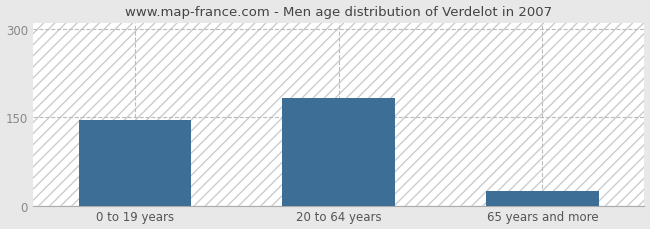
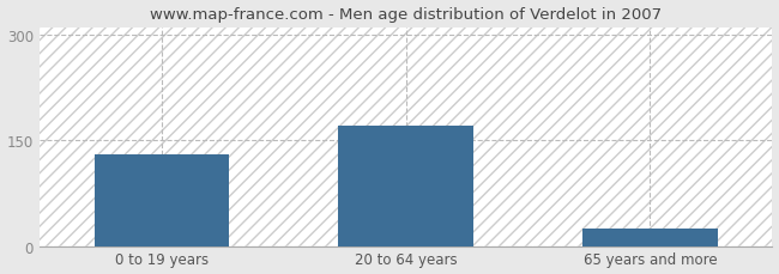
0 to 19 years: 146 -> 130
20 to 64 years: 182 -> 170
